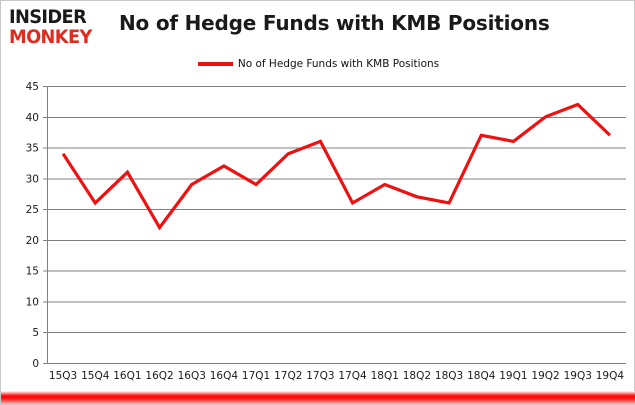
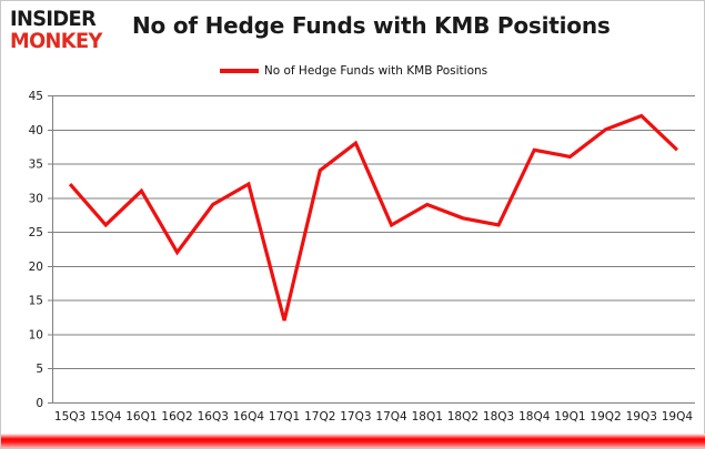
15Q3: 34 -> 32
17Q1: 29 -> 12
17Q3: 36 -> 38
